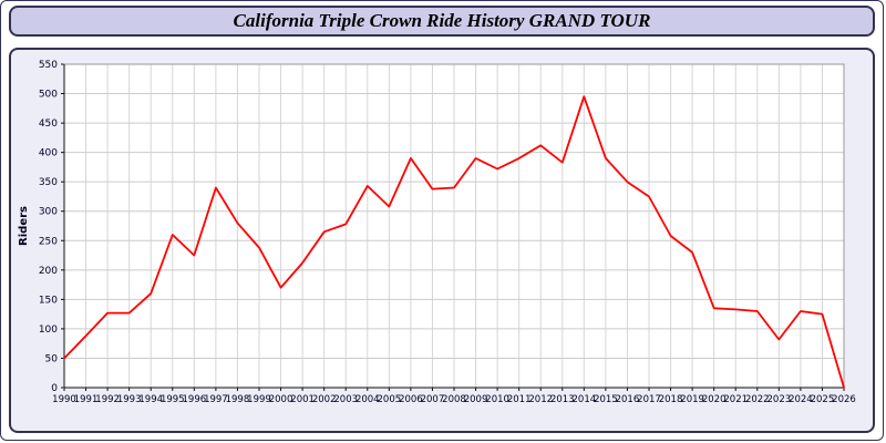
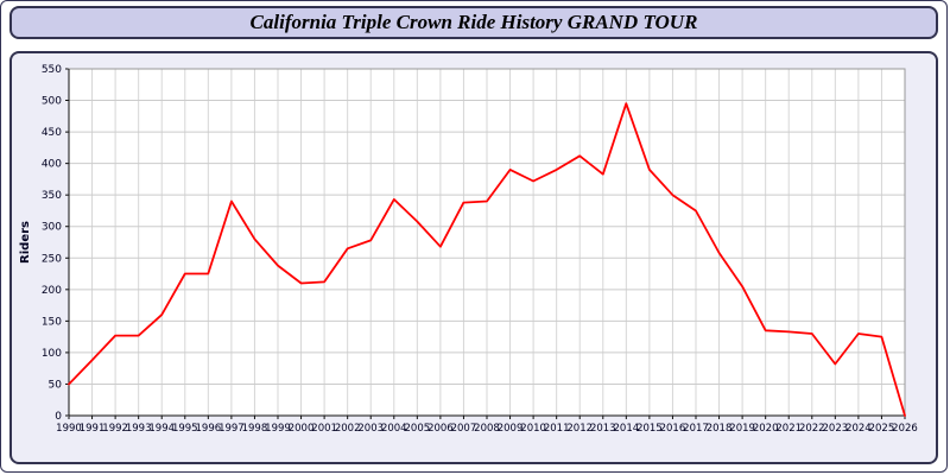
1995: 260 -> 220
2000: 170 -> 210
2006: 390 -> 270
2019: 230 -> 200
